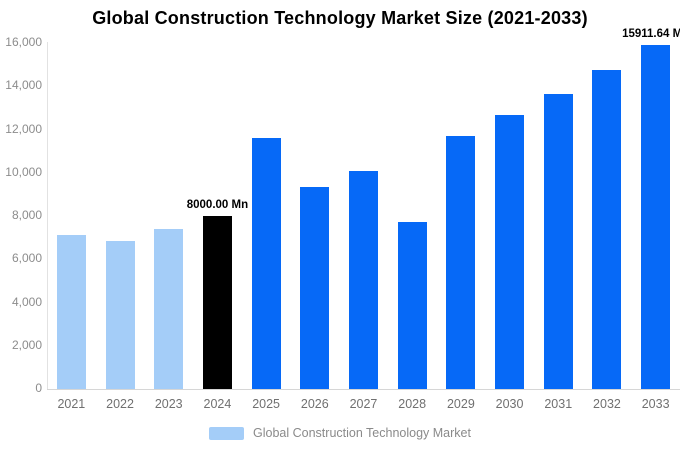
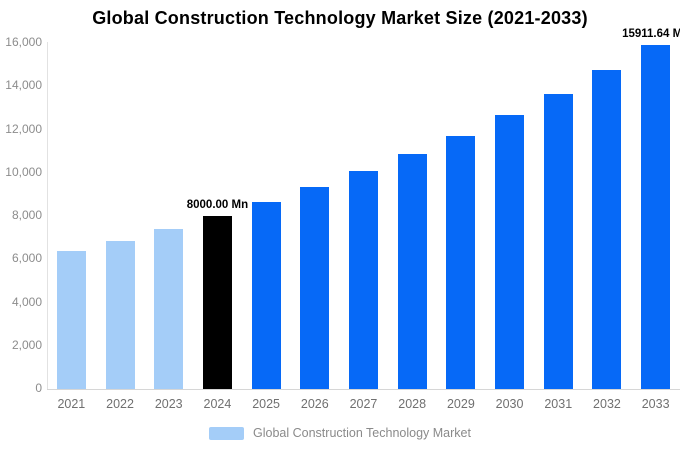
2021: 7100 -> 6400
2025: 11600 -> 8600
2028: 7700 -> 10900
